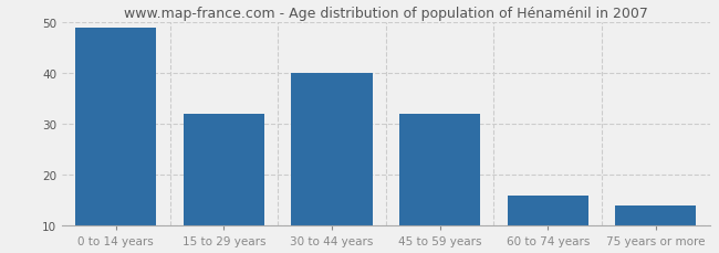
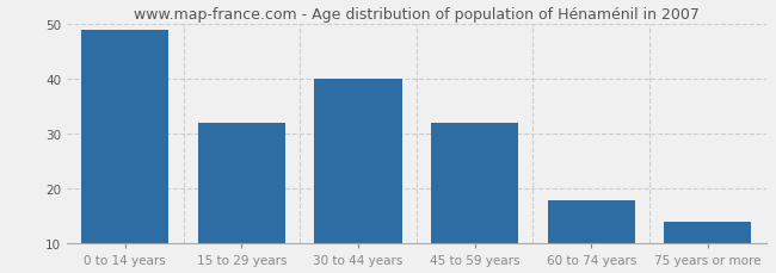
60 to 74 years: 16 -> 18
